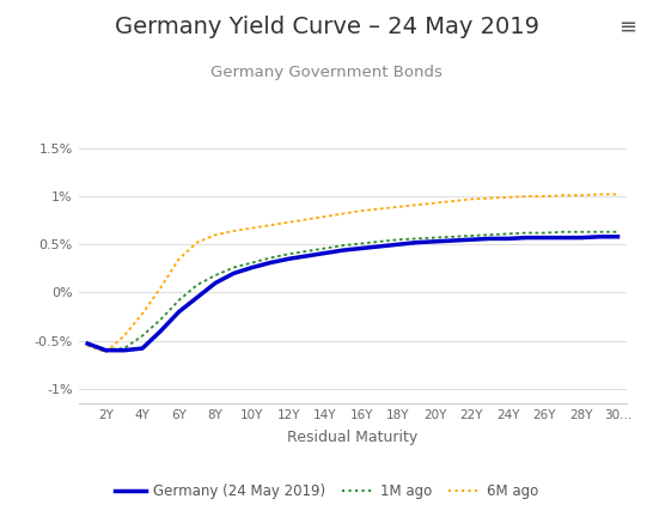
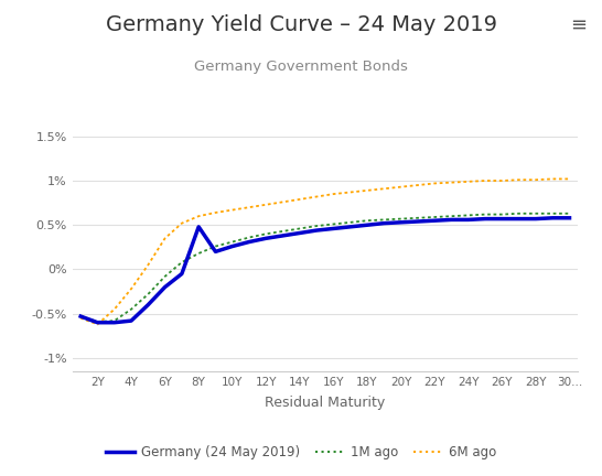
Germany (24 May 2019)/8Y: 0.10% -> 0.48%
